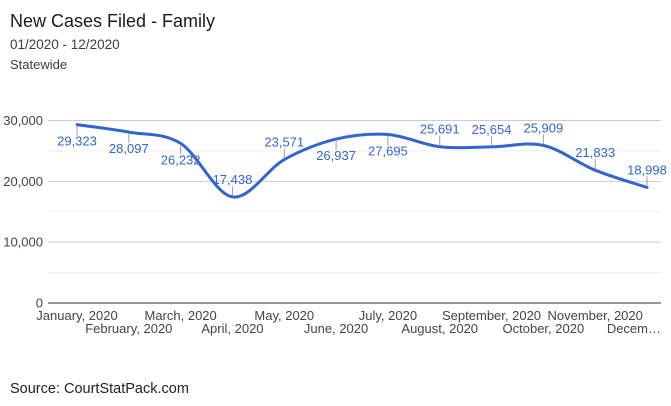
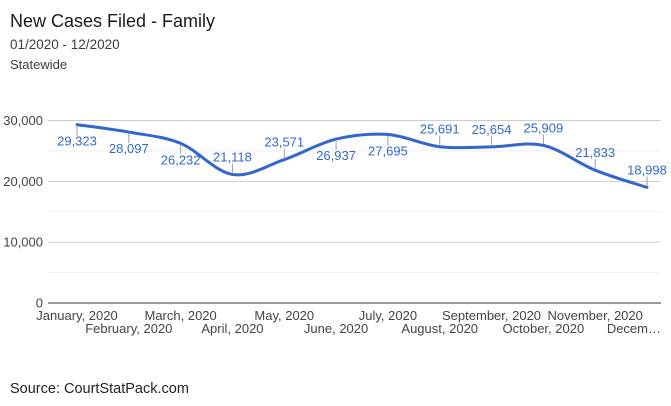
April, 2020: 17,438 -> 21,118
